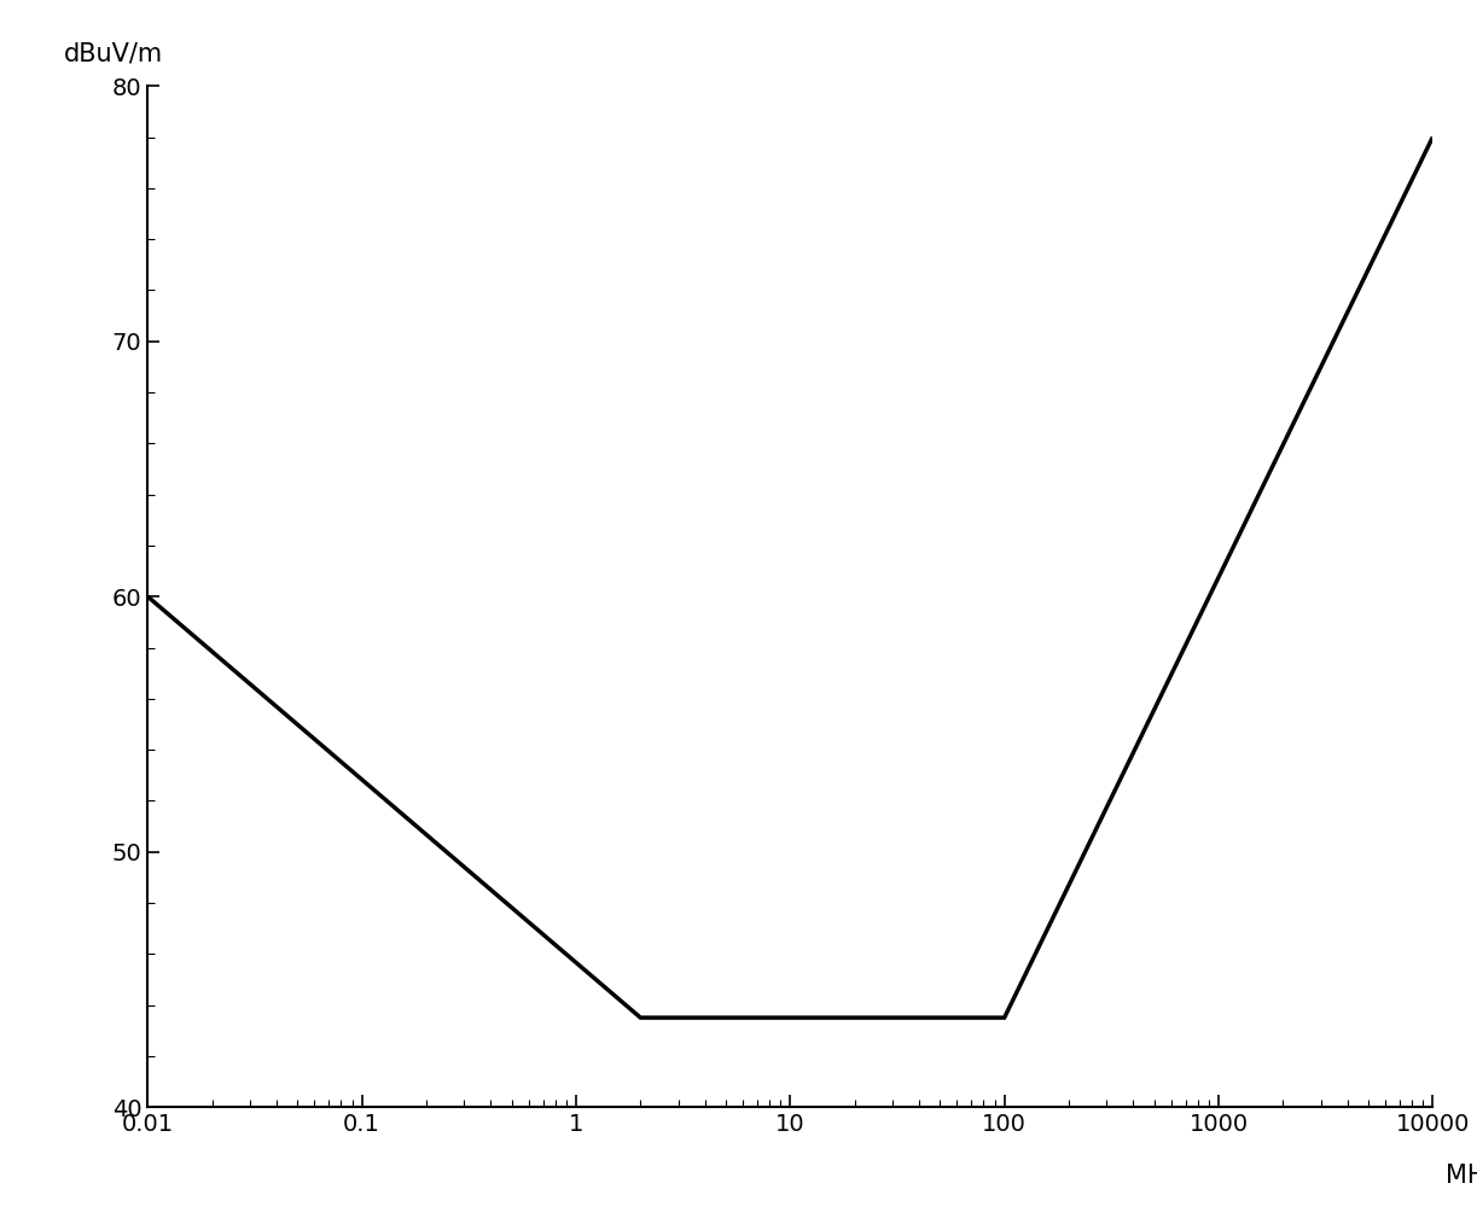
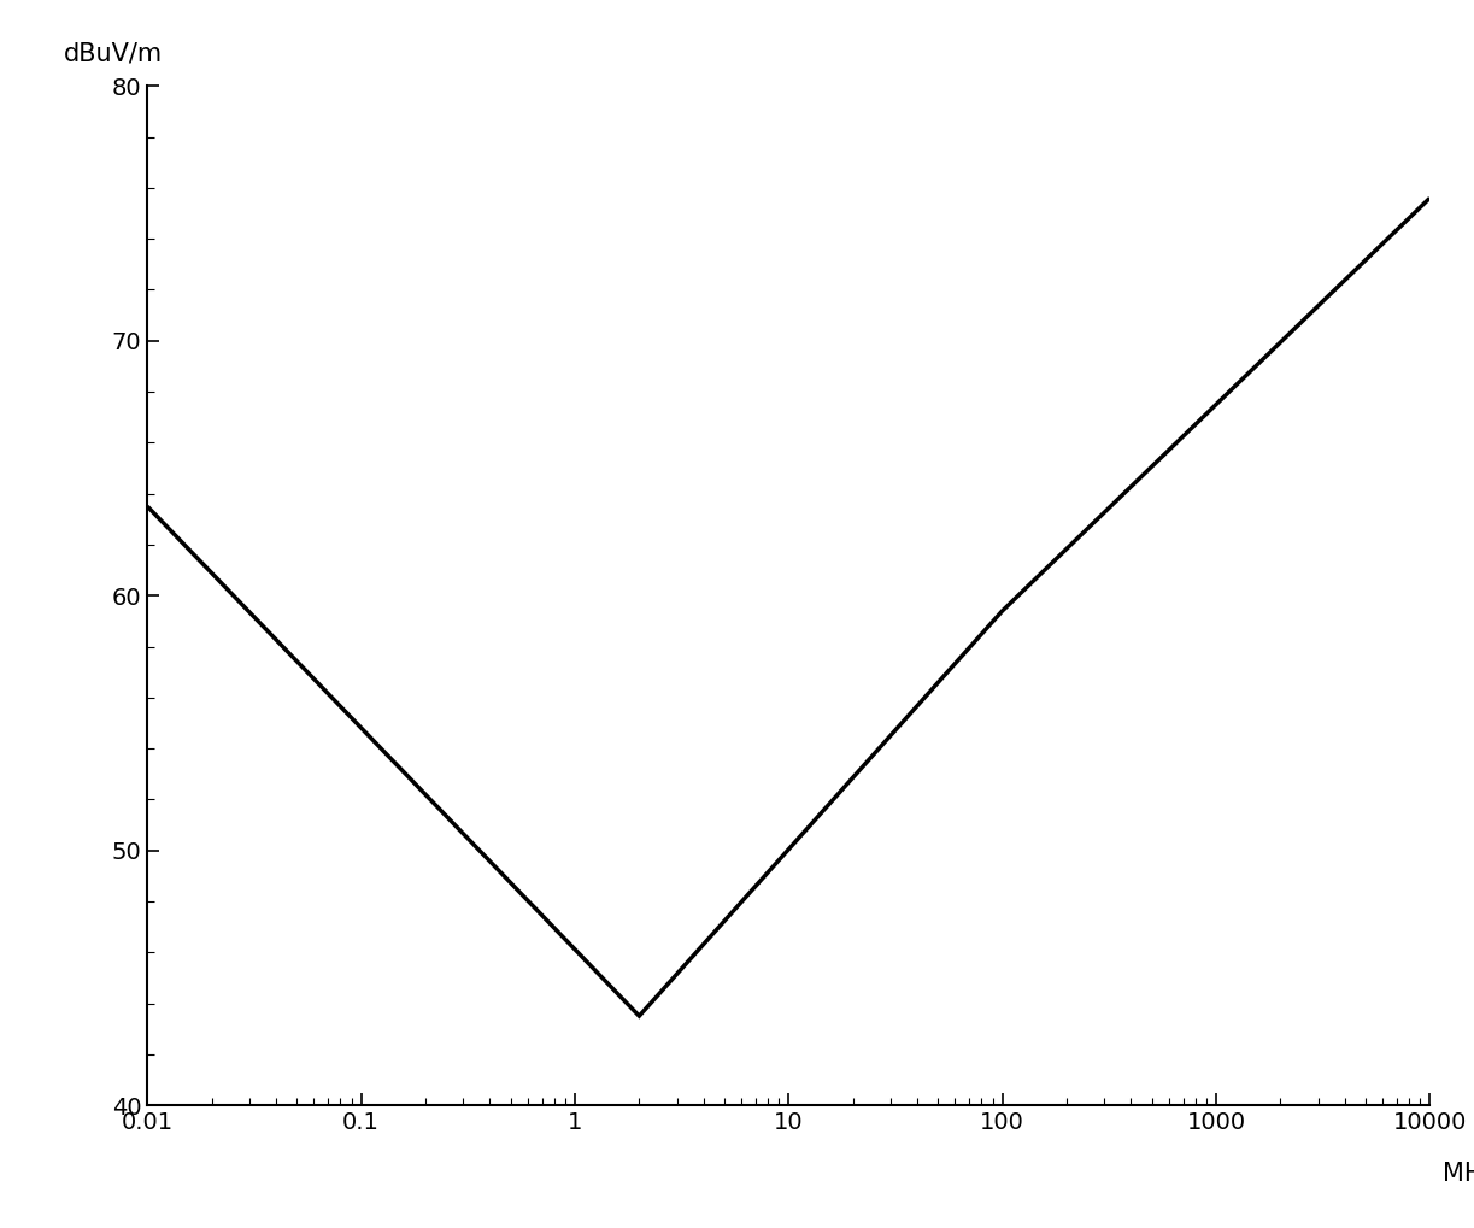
0.01: 60.0 -> 63.5
100: 43.5 -> 59.4
10000: 78.0 -> 75.6
